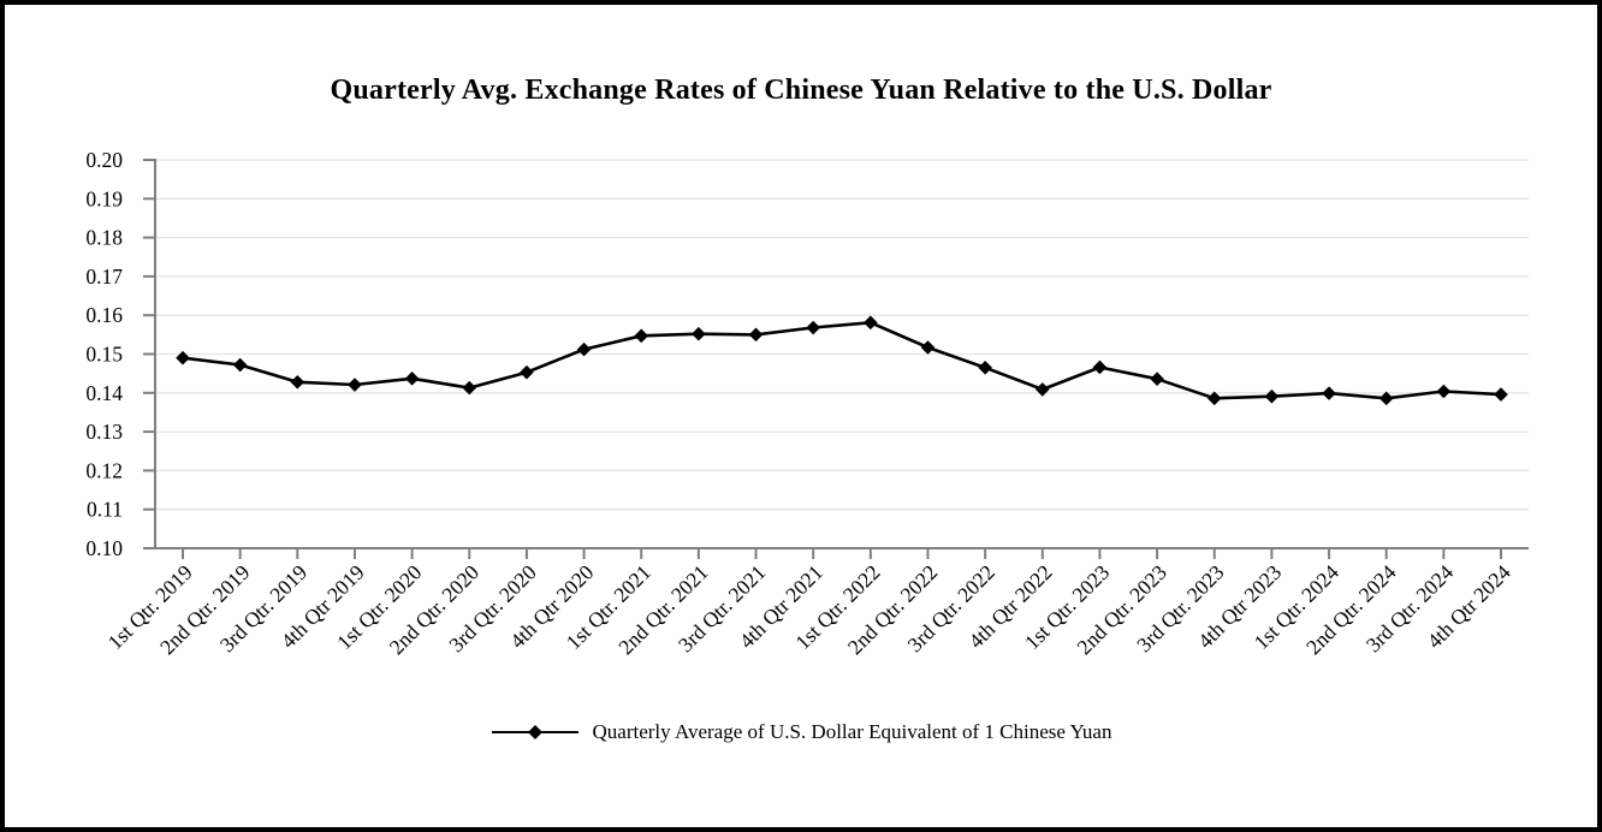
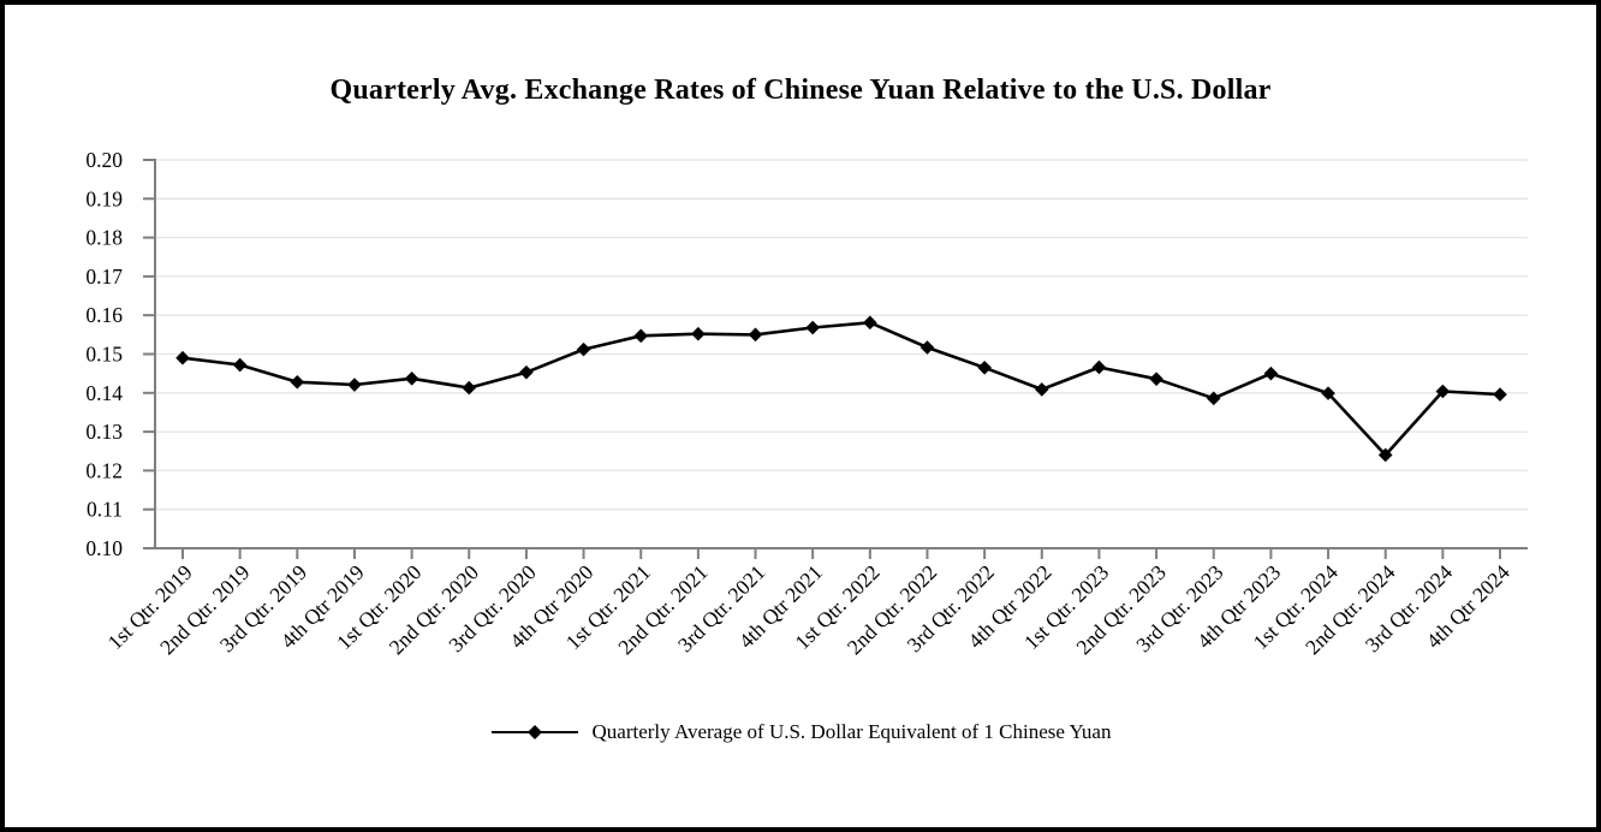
4th Qtr 2023: 0.139 -> 0.145
2nd Qtr. 2024: 0.139 -> 0.124
